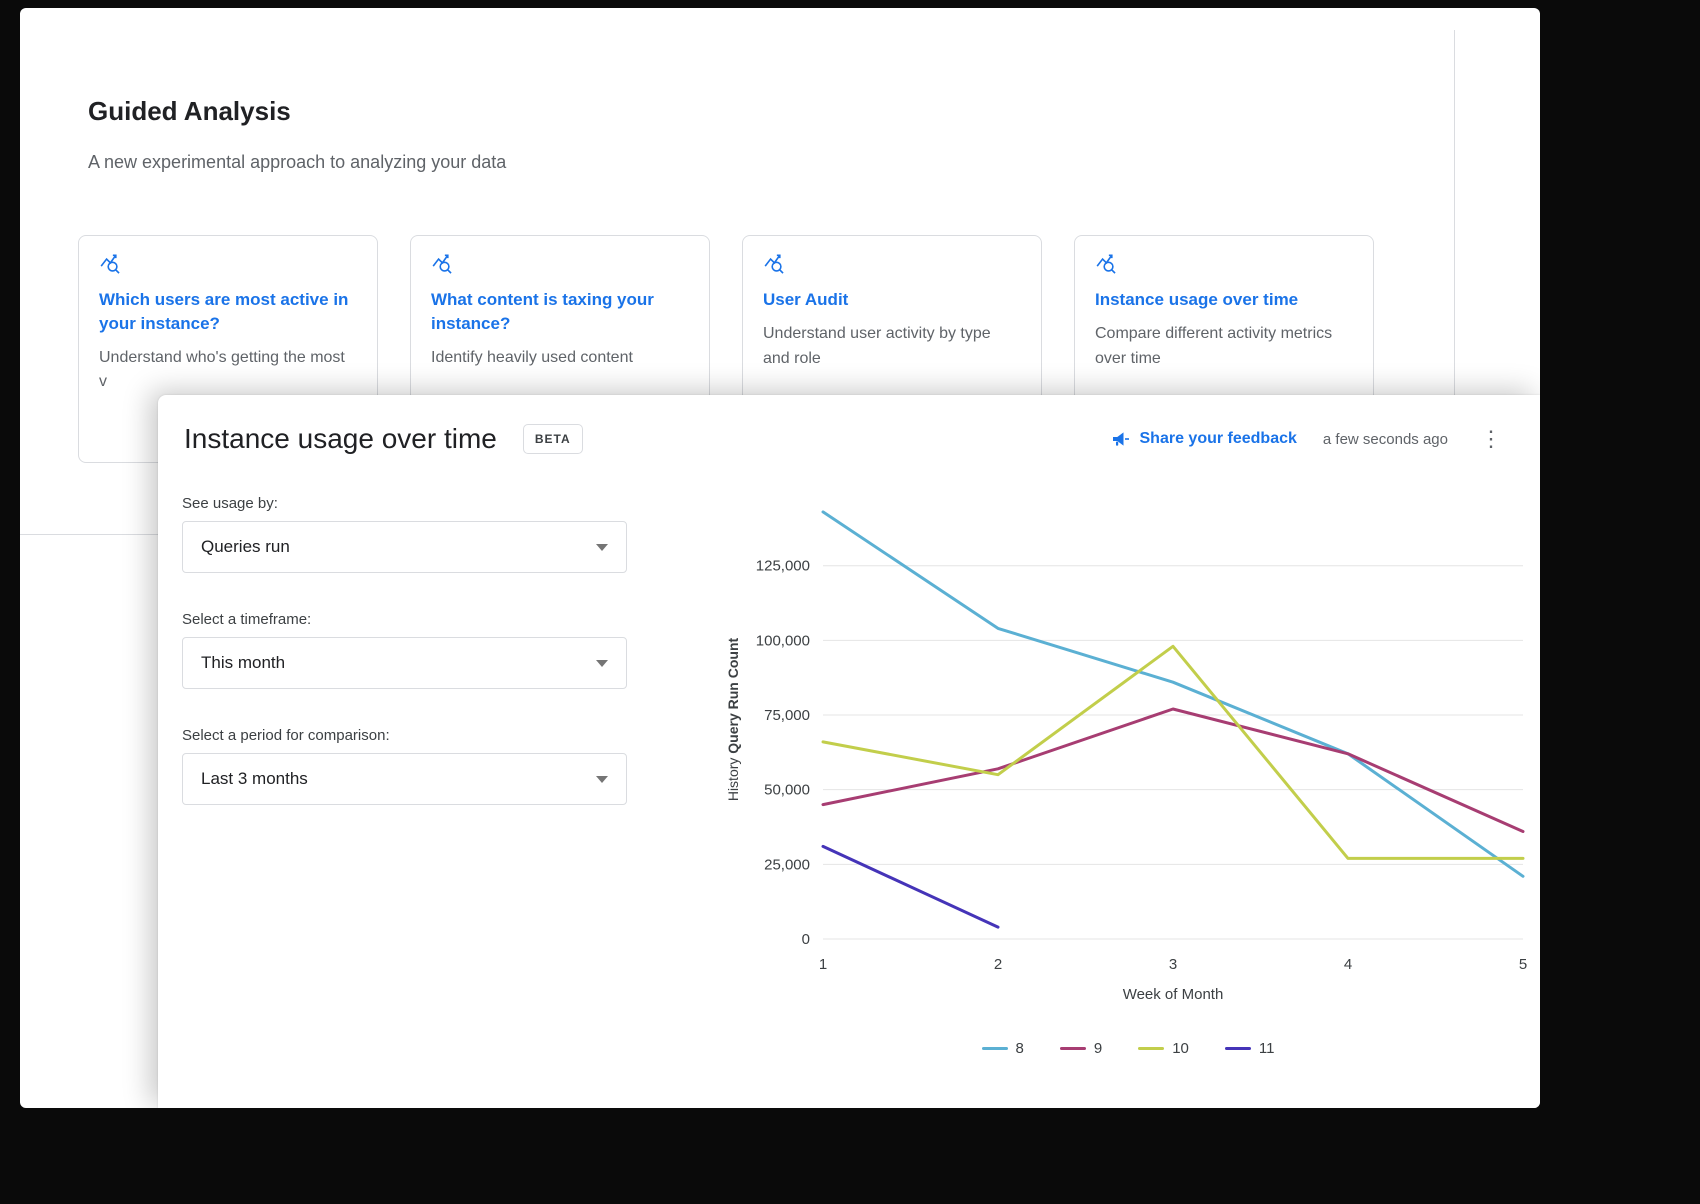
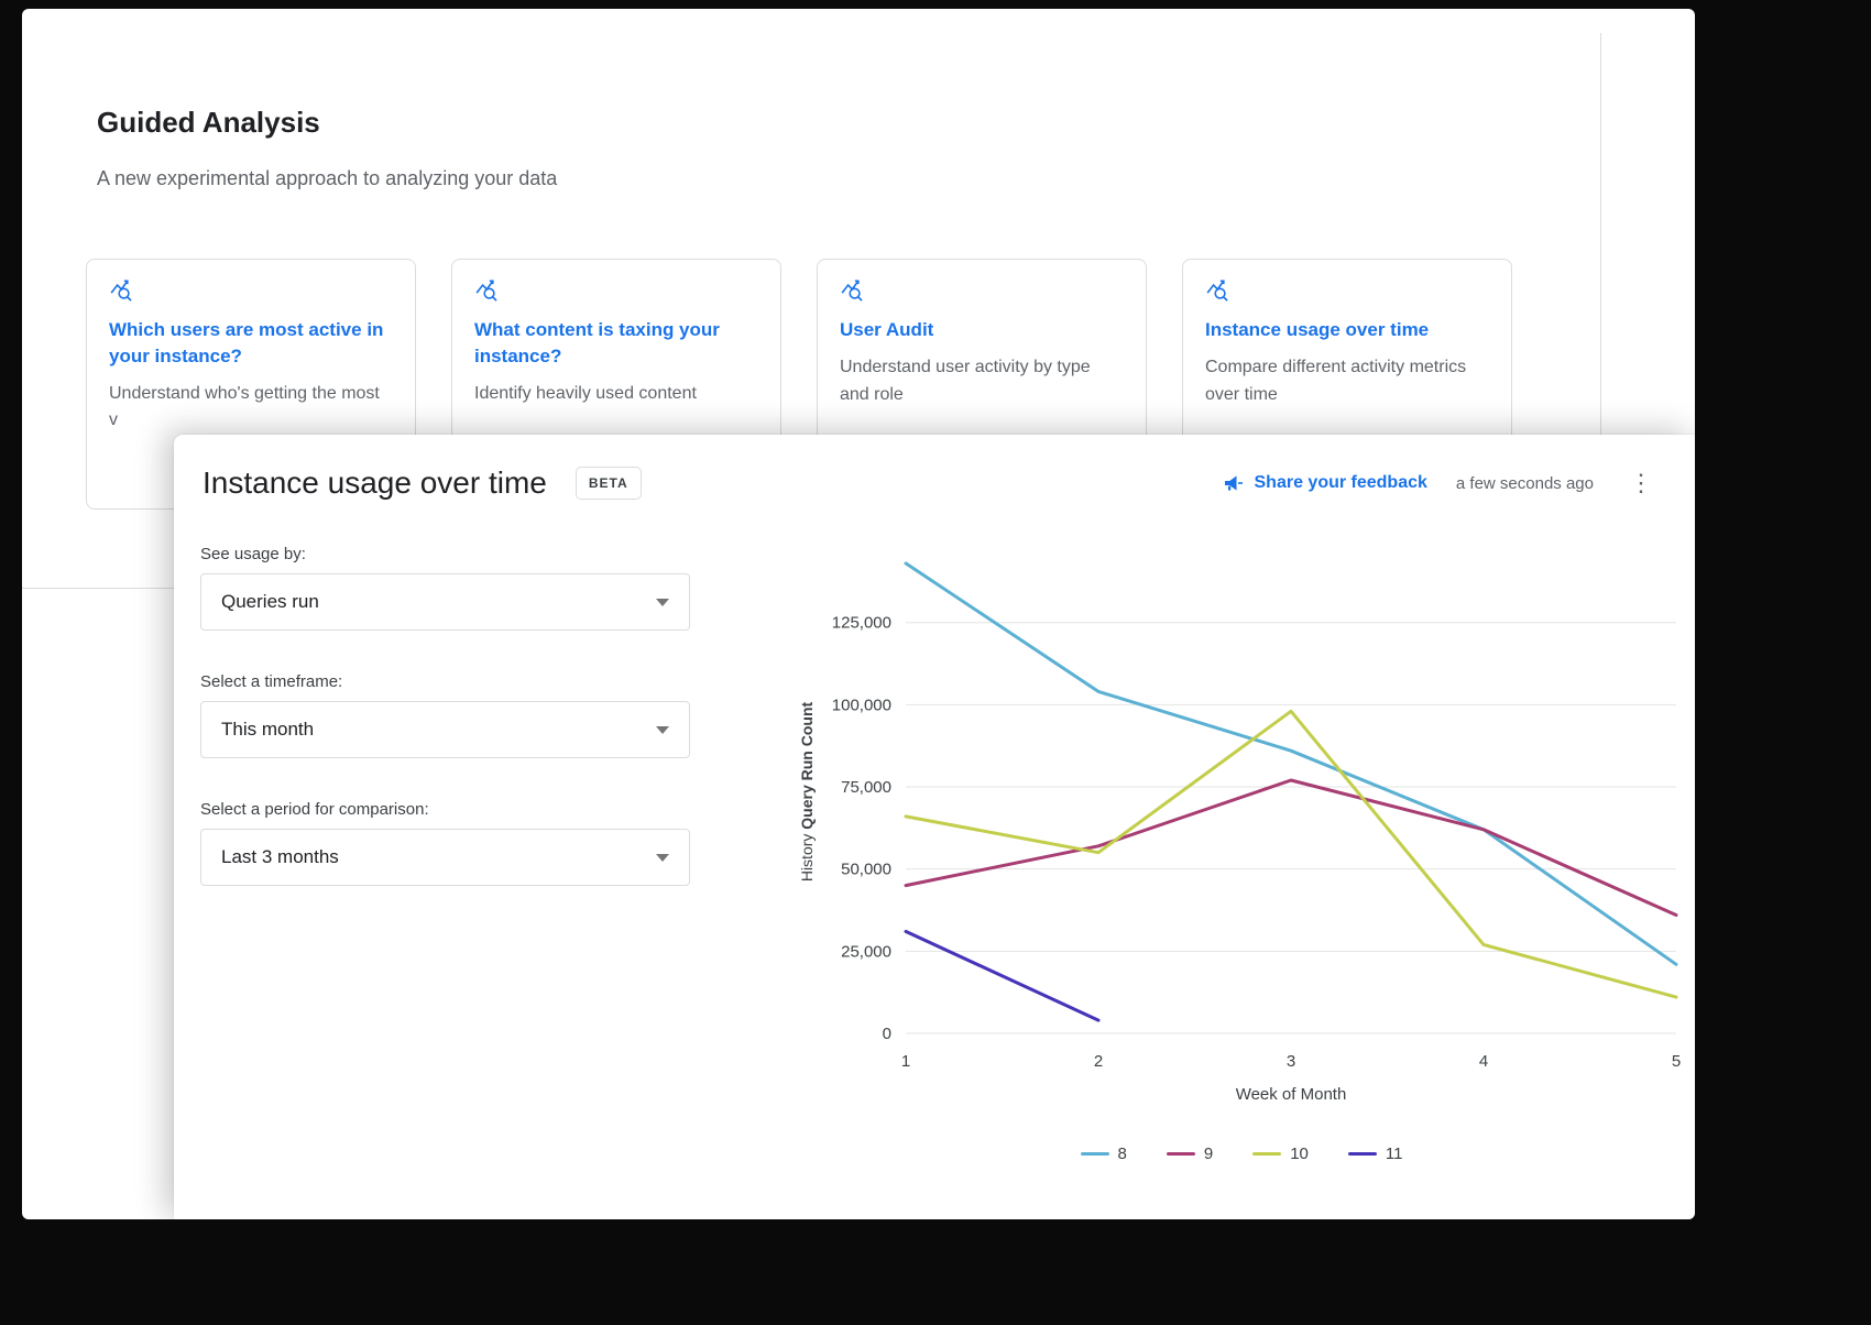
10/5: 27000 -> 11000
